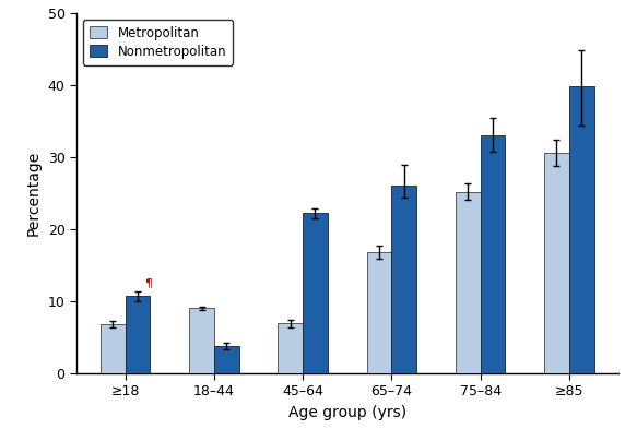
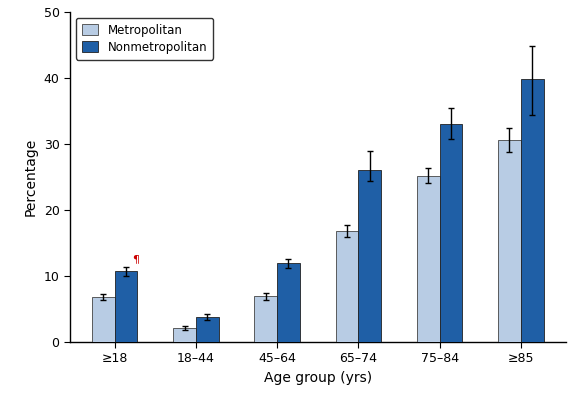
Metropolitan/18–44: 9.0 -> 2.1
Nonmetropolitan/45–64: 22.2 -> 11.9
